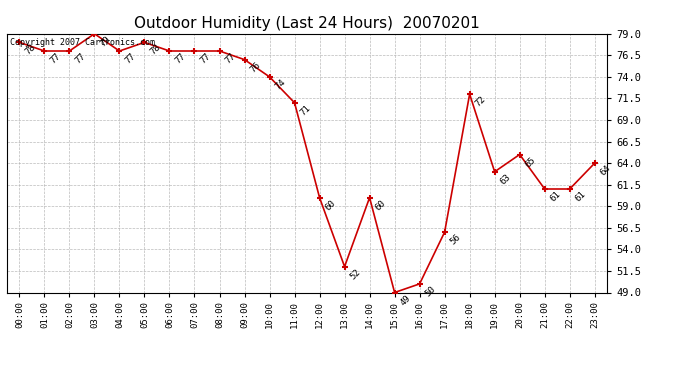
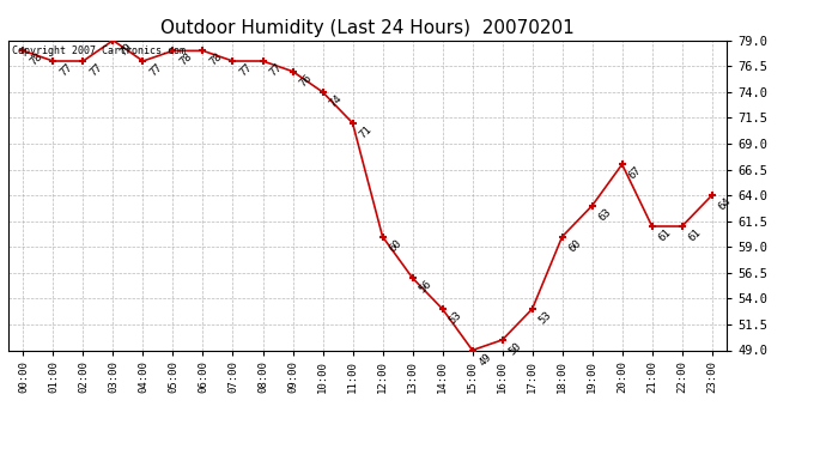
06:00: 77 -> 78
13:00: 52 -> 56
14:00: 60 -> 53
17:00: 56 -> 53
18:00: 72 -> 60
20:00: 65 -> 67
